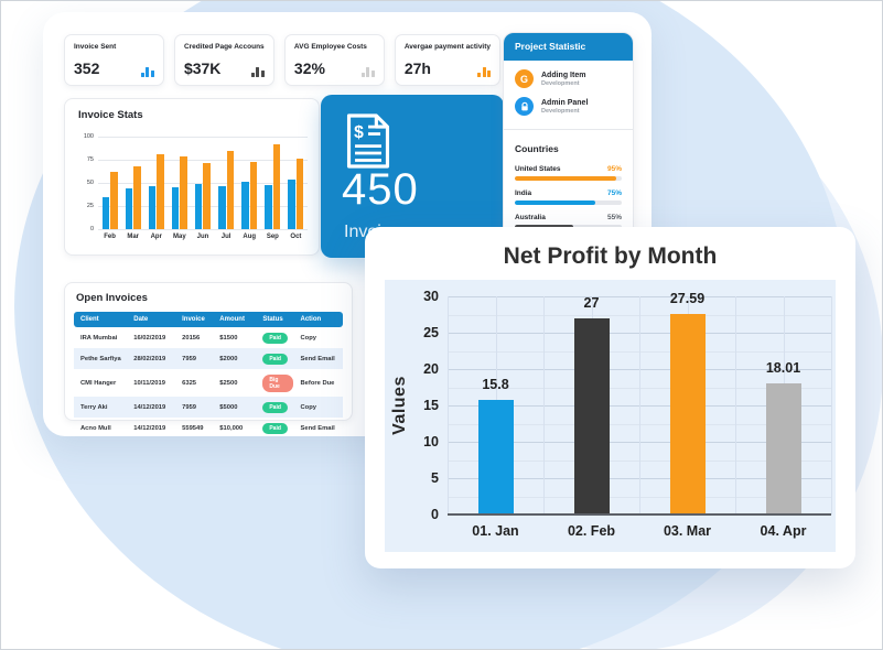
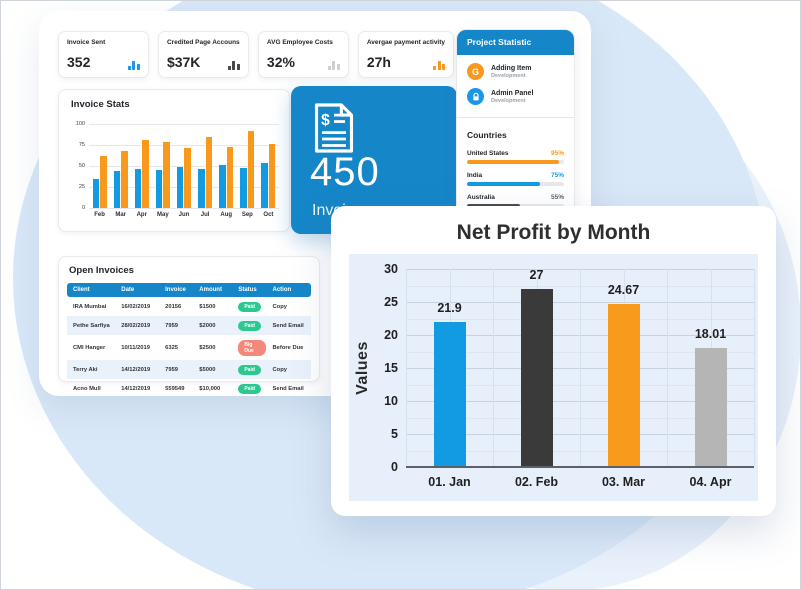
Net Profit by Month/01. Jan: 15.8 -> 21.9
Net Profit by Month/03. Mar: 27.59 -> 24.67
